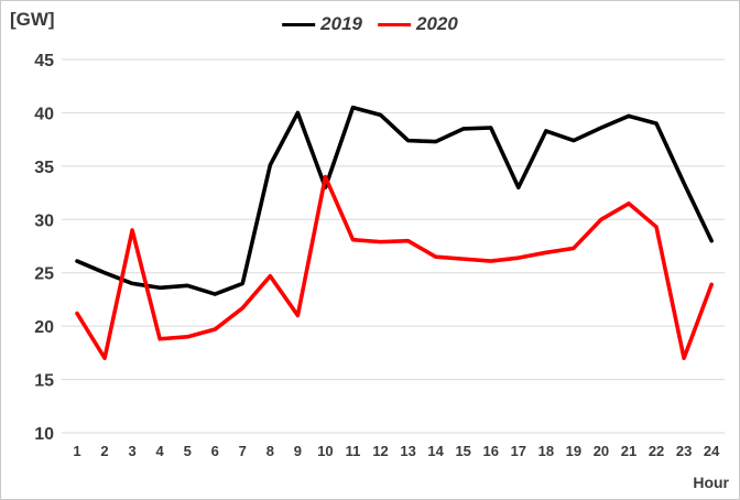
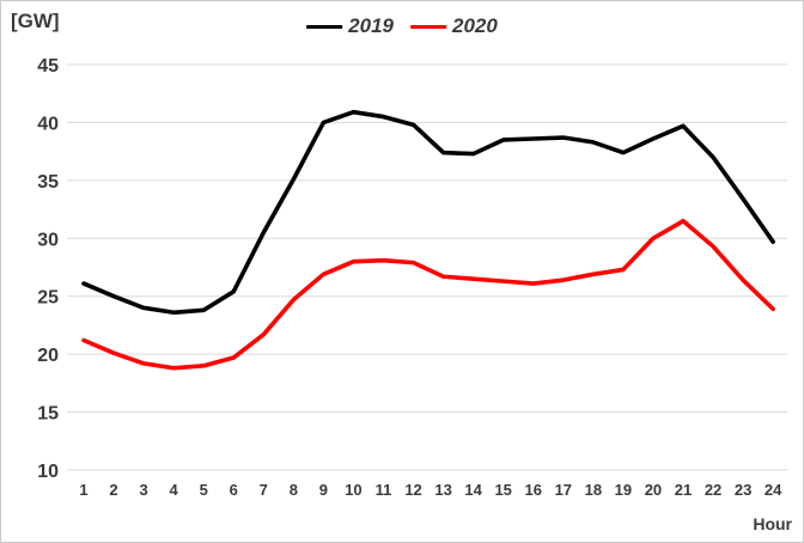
2020/2: 17 -> 20
2020/3: 29 -> 19
2019/6: 23 -> 25
2019/7: 24 -> 30
2020/9: 21 -> 27
2019/10: 33 -> 41
2020/10: 34 -> 28
2020/13: 28 -> 27
2019/17: 33 -> 39
2019/22: 39 -> 37
2020/23: 17 -> 26
2019/24: 28 -> 30
